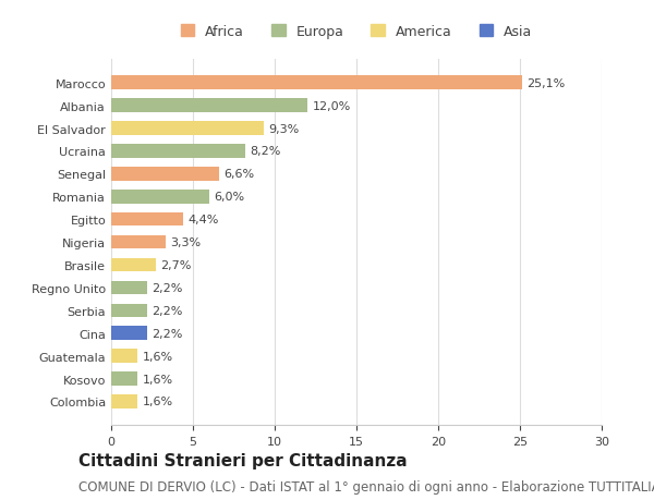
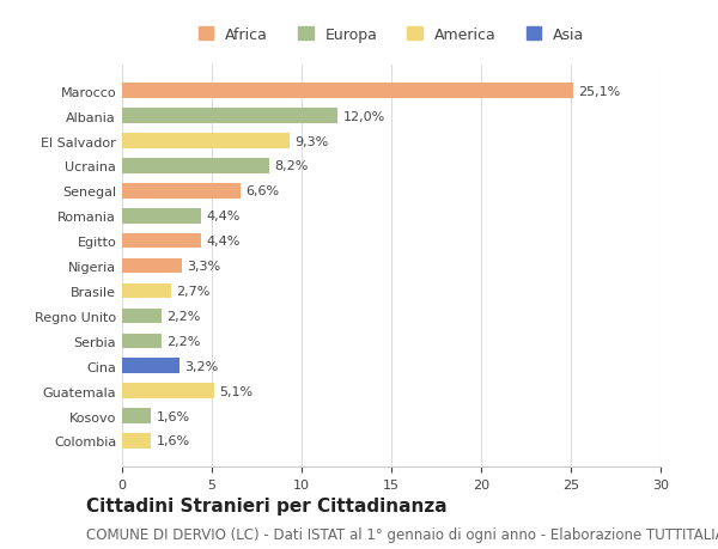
Romania: 6,0% -> 4,4%
Cina: 2,2% -> 3,2%
Guatemala: 1,6% -> 5,1%
